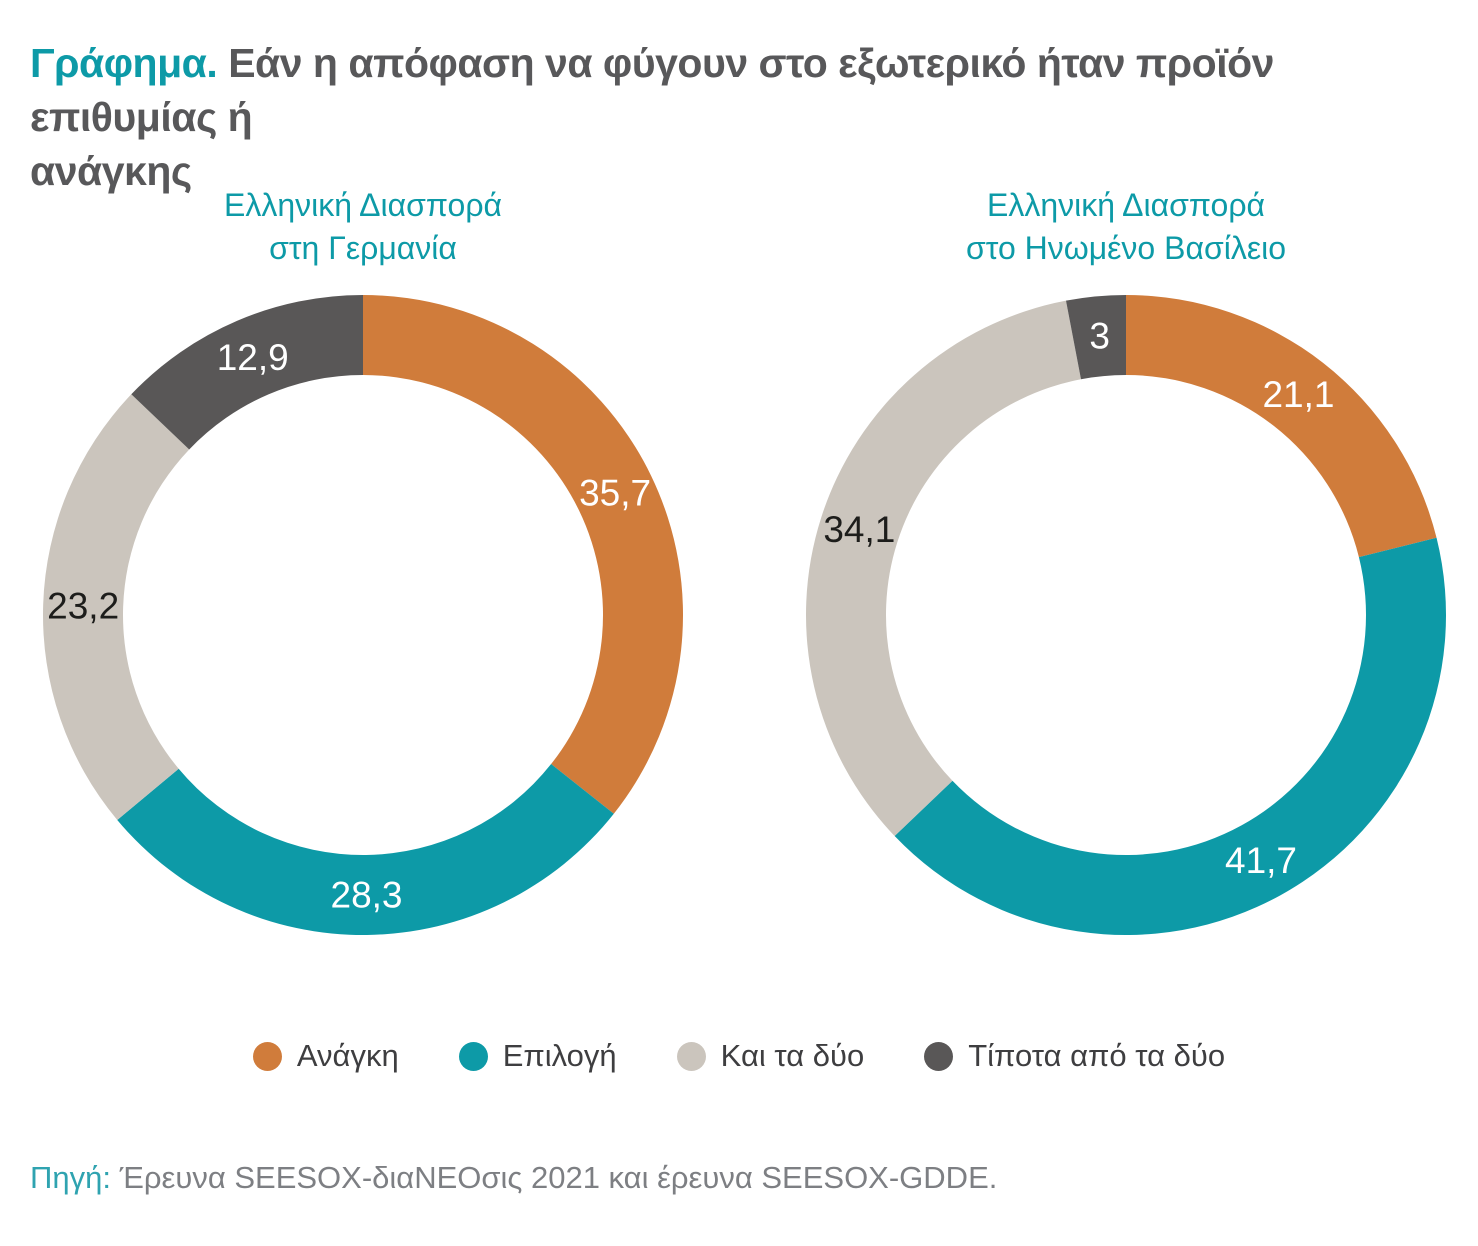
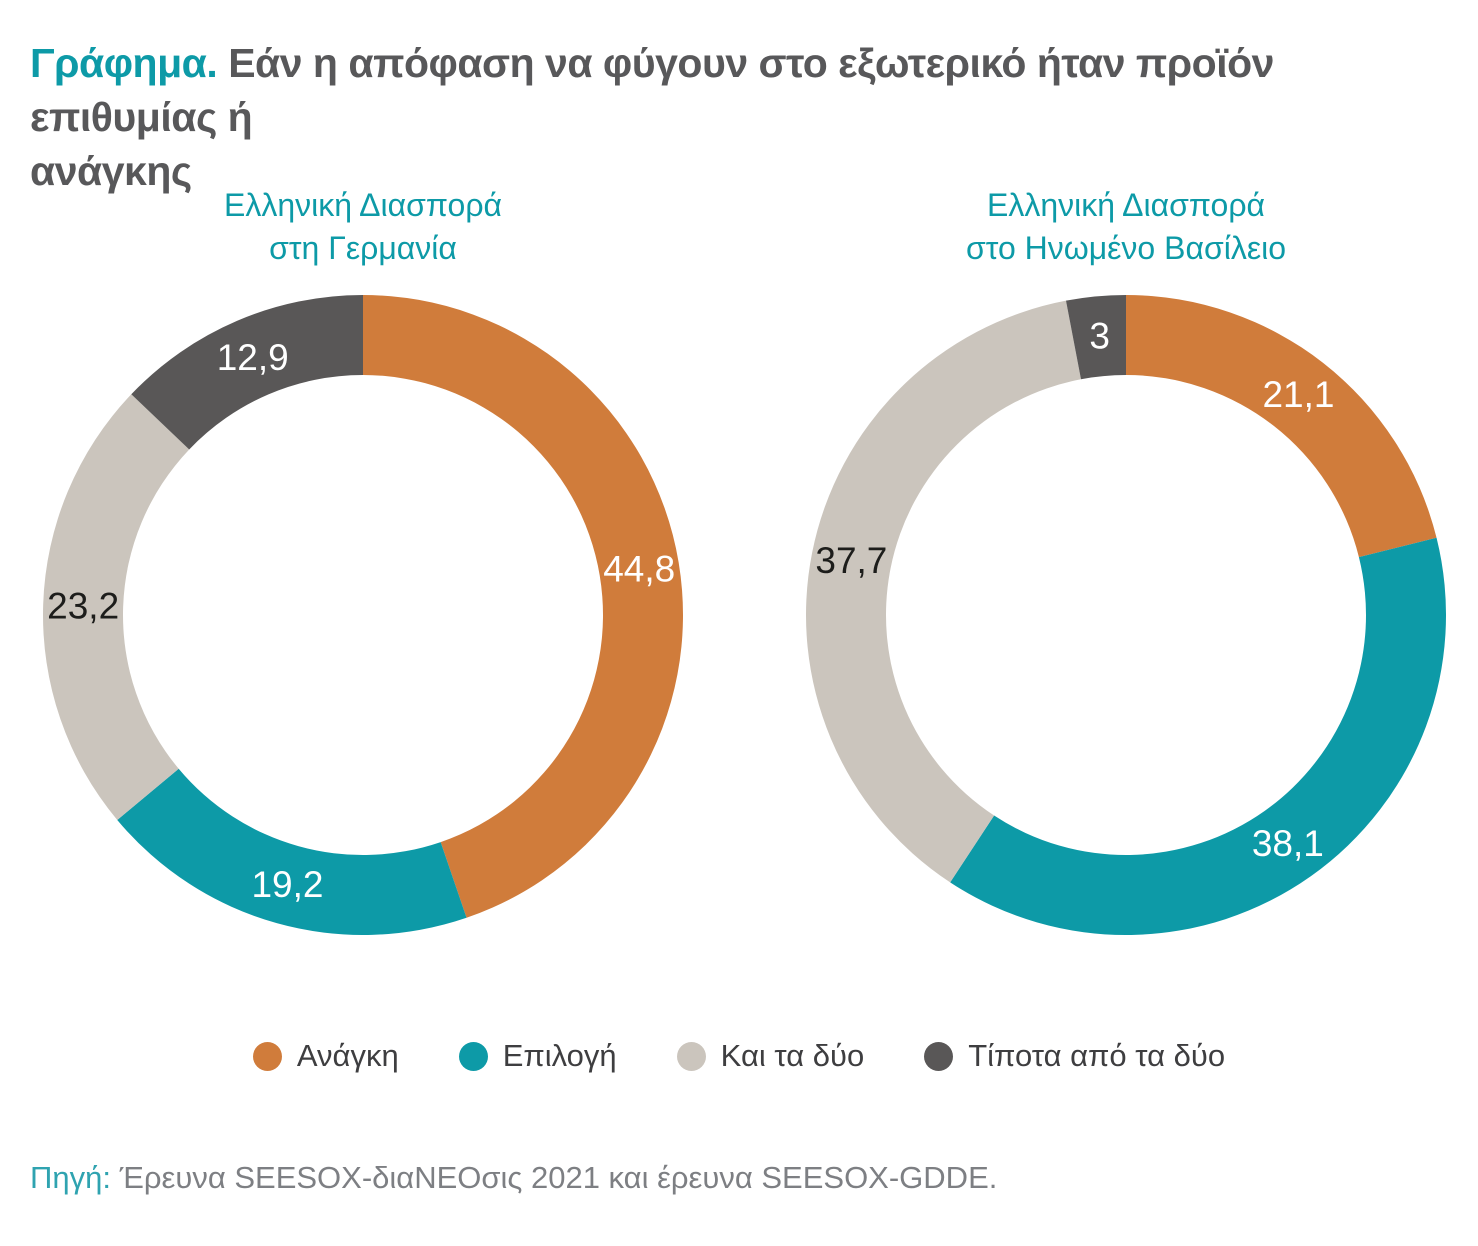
Ελληνική Διασπορά στη Γερμανία/Ανάγκη: 35,7 -> 44,8
Ελληνική Διασπορά στη Γερμανία/Επιλογή: 28,3 -> 19,2
Ελληνική Διασπορά στο Ηνωμένο Βασίλειο/Επιλογή: 41,7 -> 38,1
Ελληνική Διασπορά στο Ηνωμένο Βασίλειο/Και τα δύο: 34,1 -> 37,7
